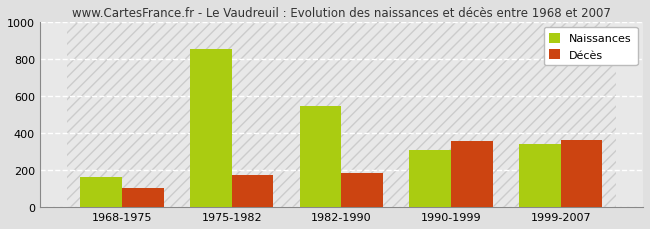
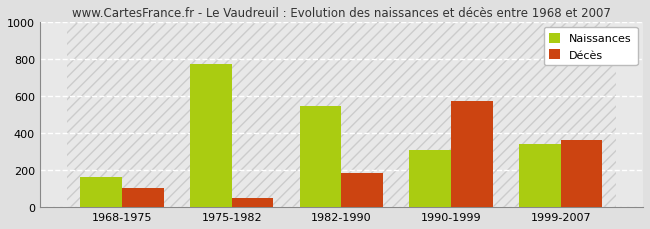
Naissances/1975-1982: 850 -> 770
Décès/1975-1982: 180 -> 50
Décès/1990-1999: 360 -> 570
